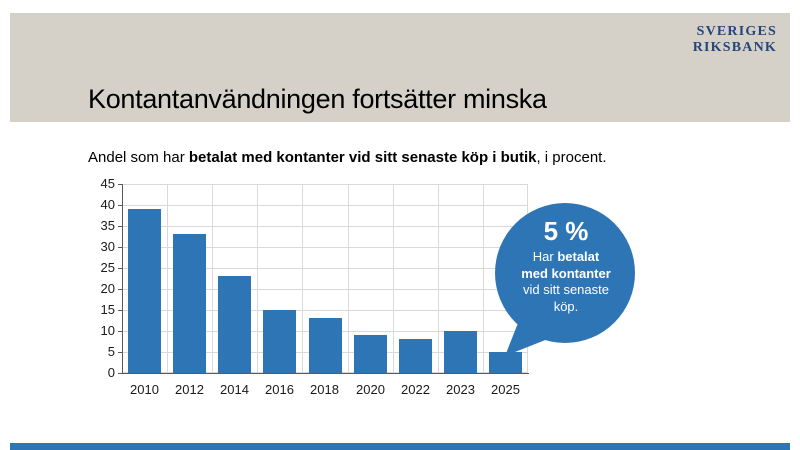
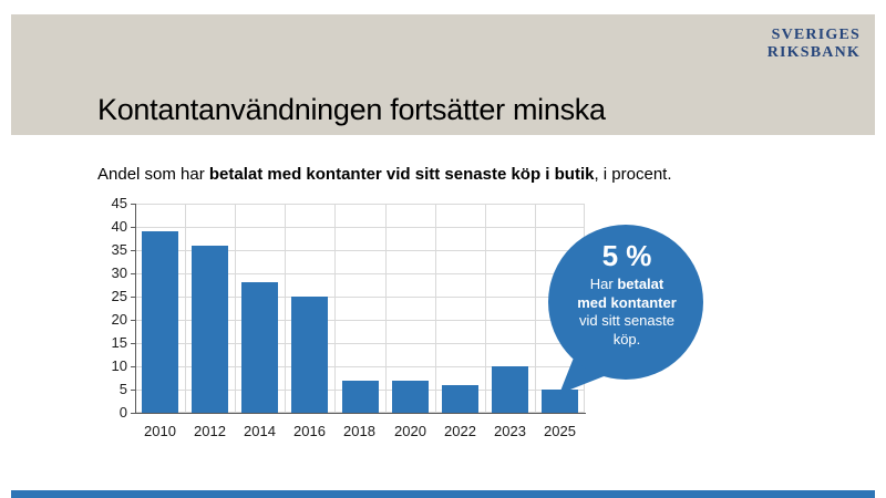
2012: 33 -> 36
2014: 23 -> 28
2016: 15 -> 25
2018: 13 -> 7
2020: 9 -> 7
2022: 8 -> 6
